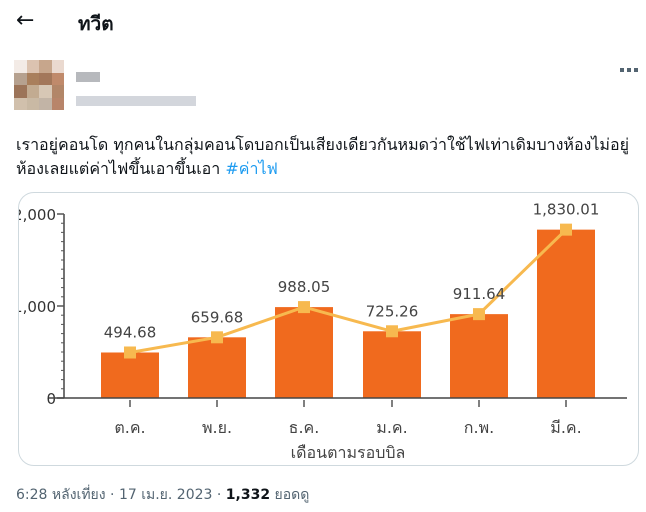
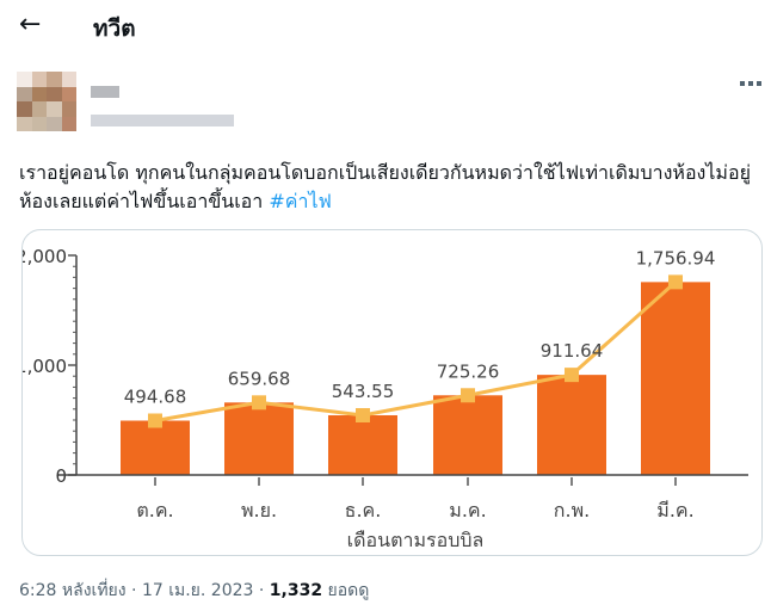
ธ.ค.: 988.05 -> 543.55
มี.ค.: 1,830.01 -> 1,756.94
